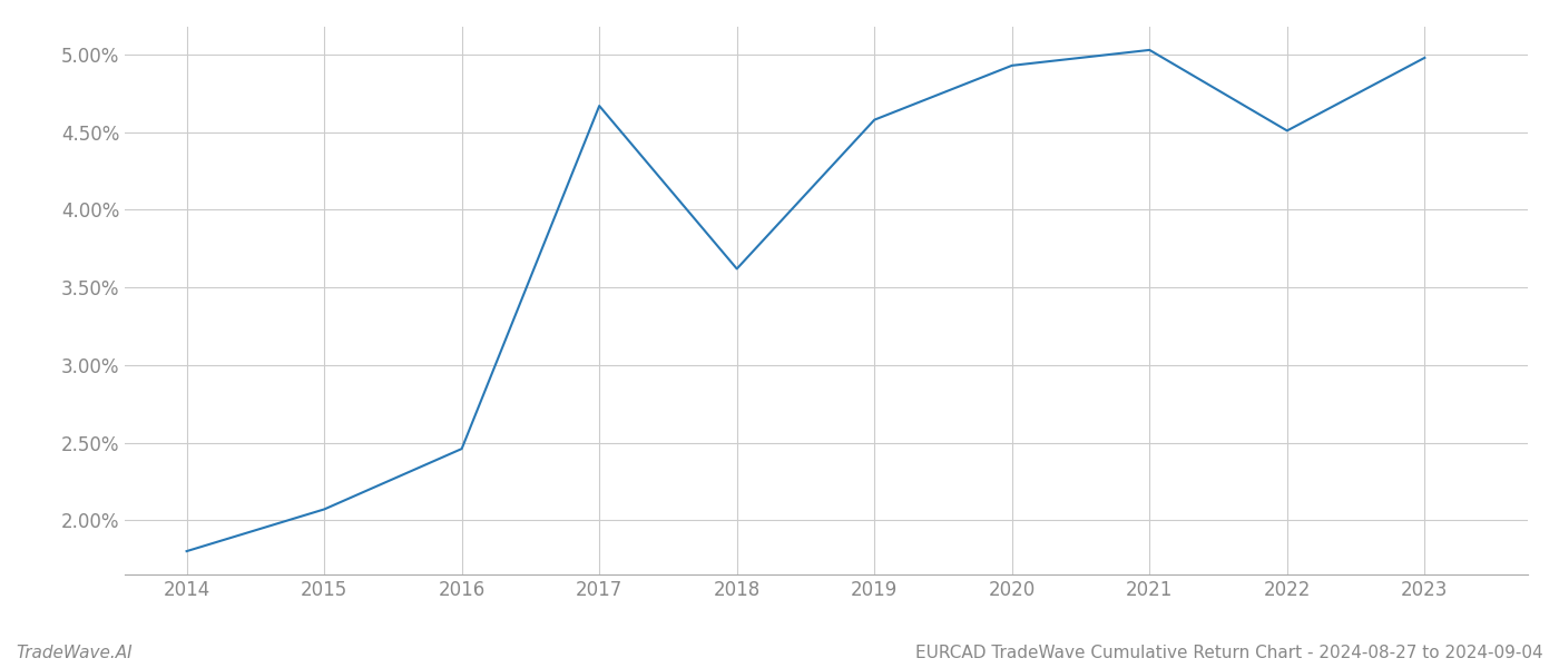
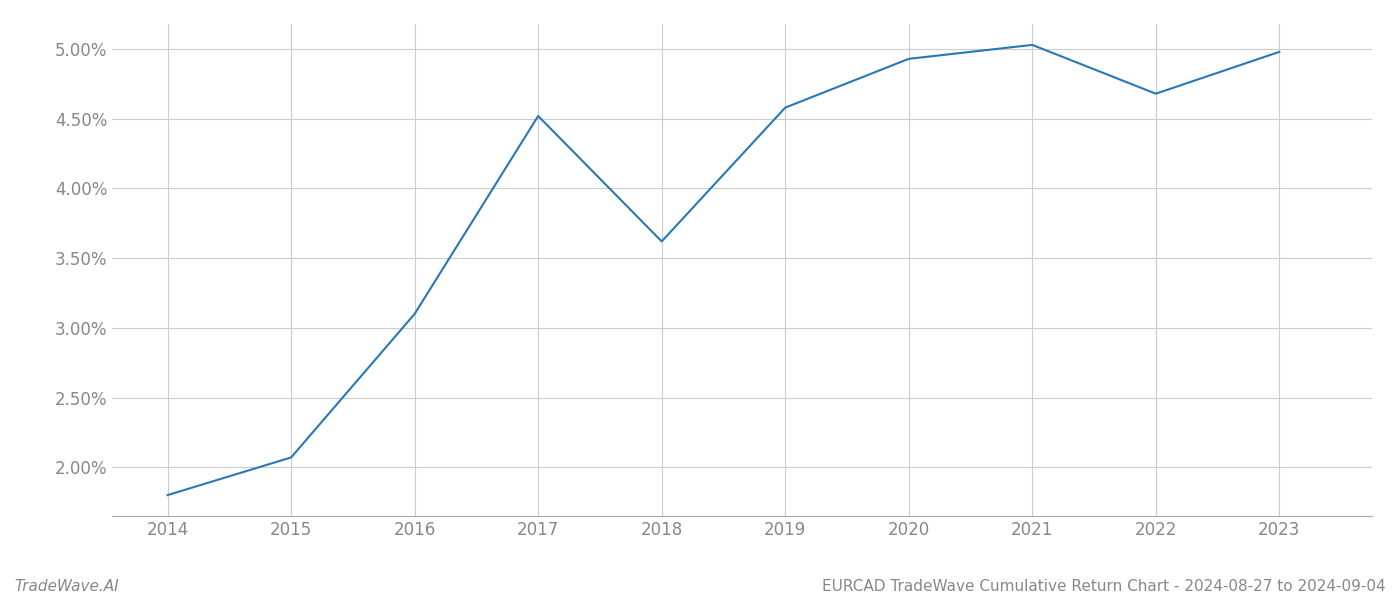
2016: 2.46% -> 3.10%
2017: 4.67% -> 4.52%
2022: 4.51% -> 4.68%
